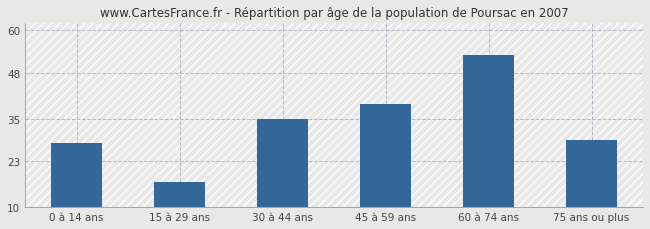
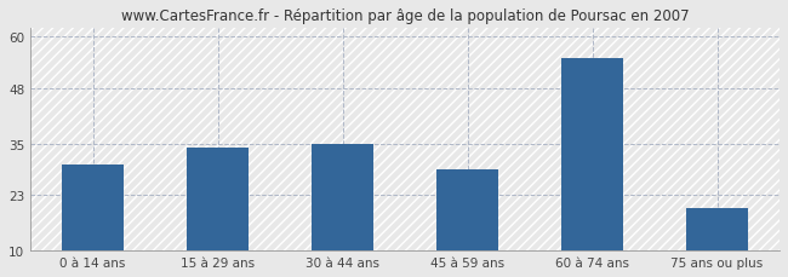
0 à 14 ans: 28 -> 30
15 à 29 ans: 17 -> 34
45 à 59 ans: 39 -> 29
60 à 74 ans: 53 -> 55
75 ans ou plus: 29 -> 20
